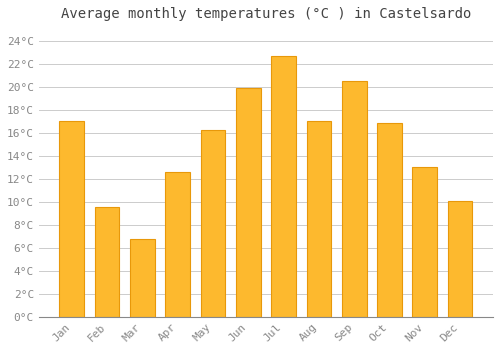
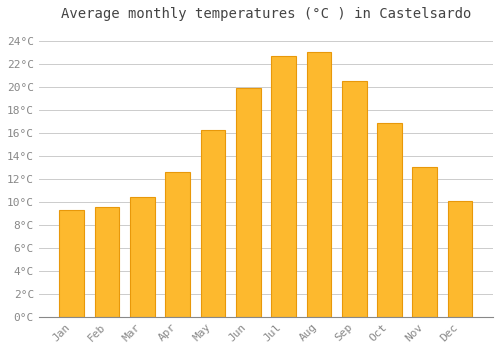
Jan: 17.0°C -> 9.3°C
Mar: 6.8°C -> 10.4°C
Aug: 17.0°C -> 23.0°C
